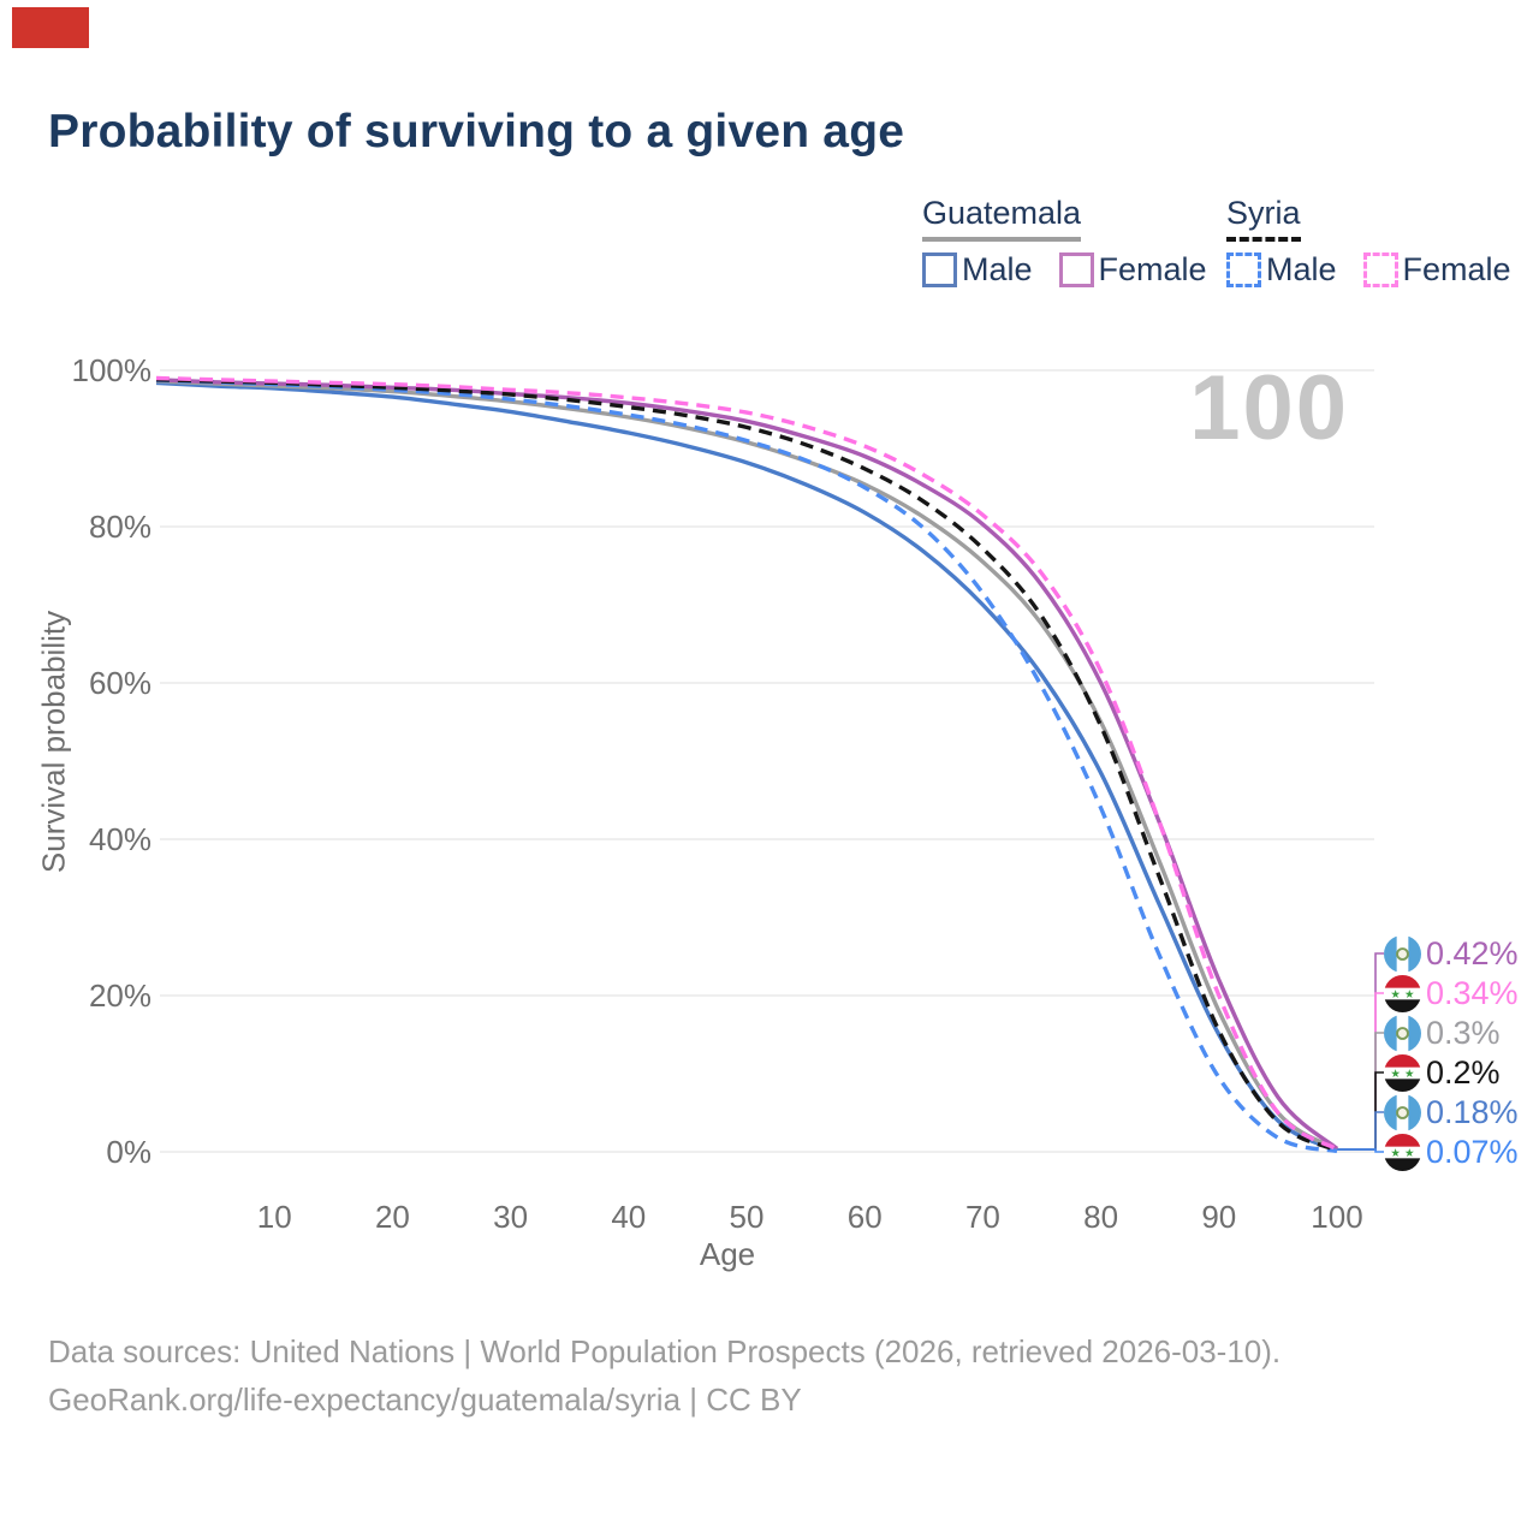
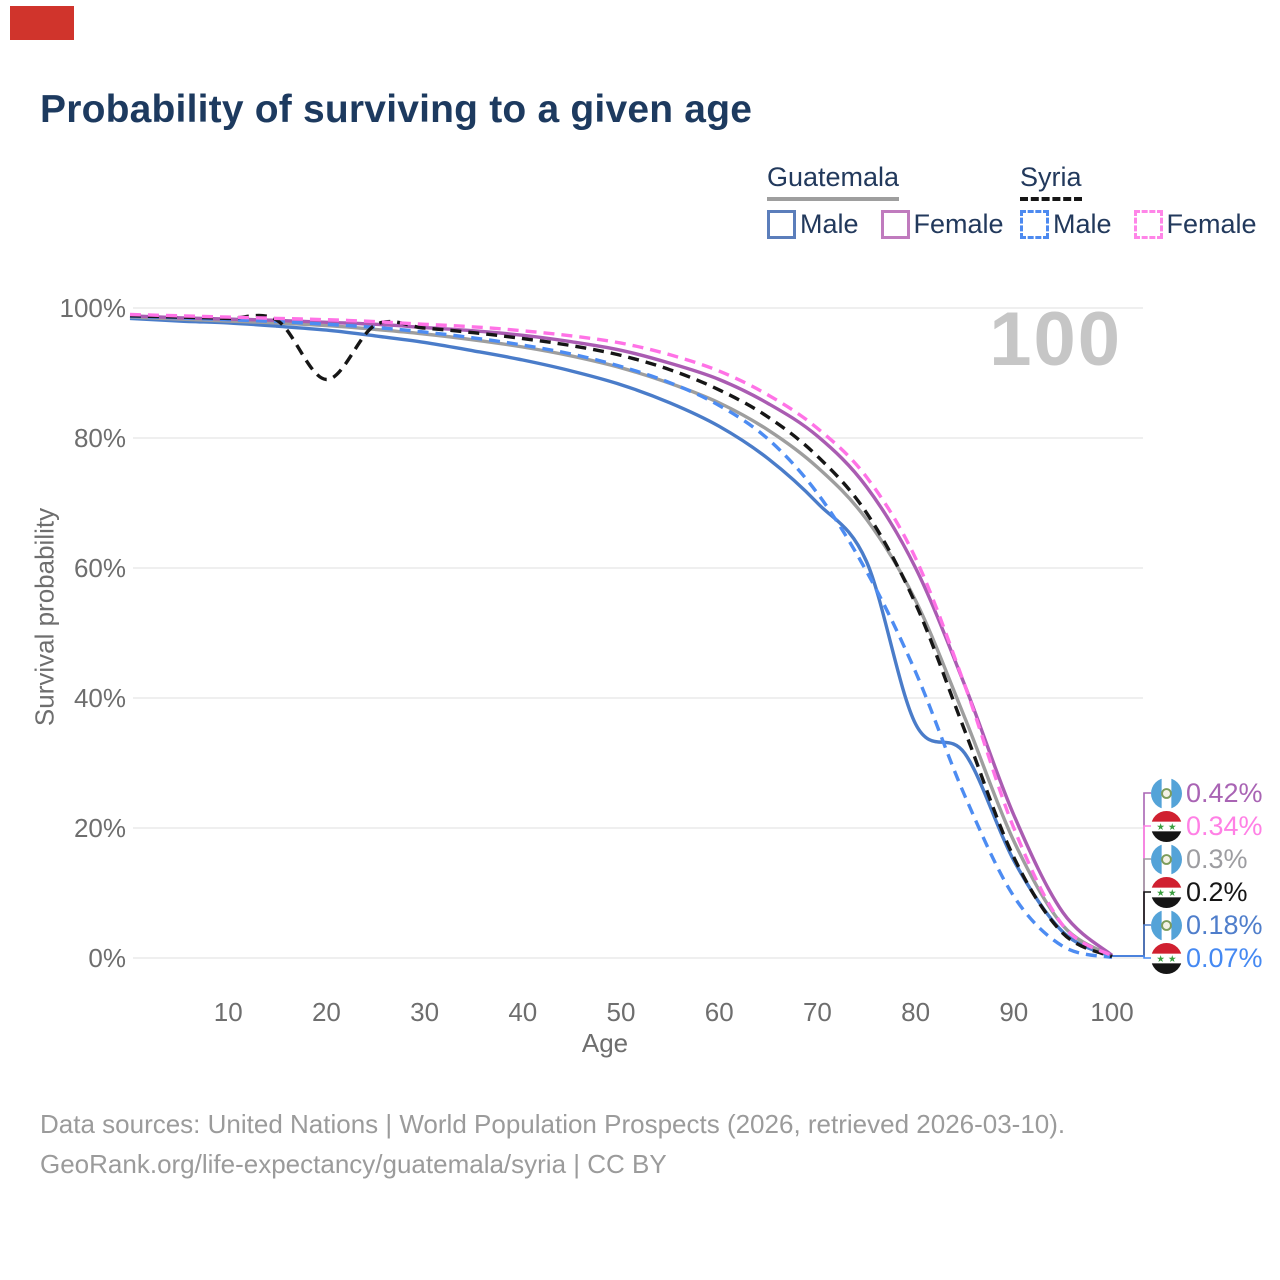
Syria/20: 98% -> 89%
Guatemala Male/80: 48% -> 36%
